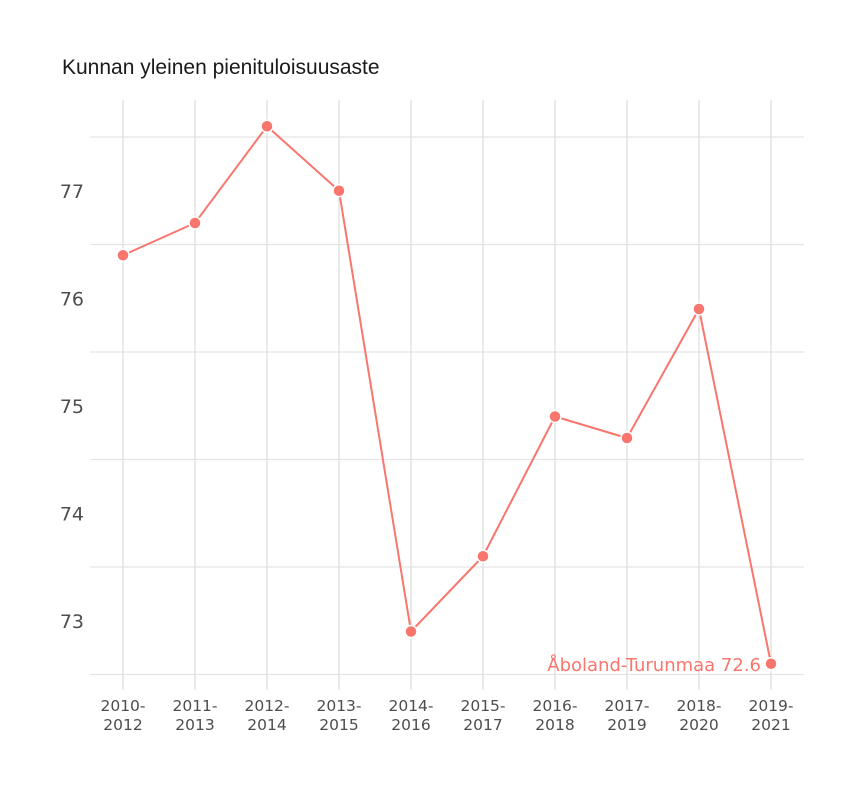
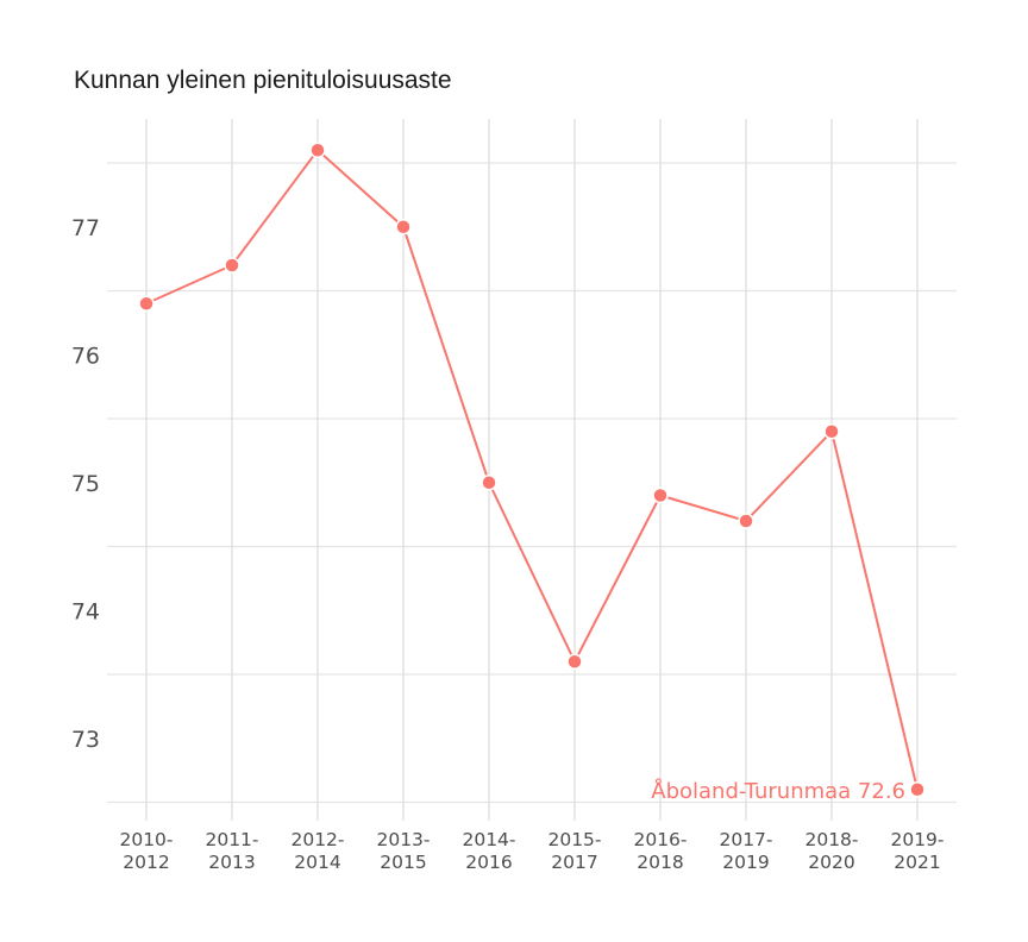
2014-2016: 72.9 -> 75.0
2018-2020: 75.9 -> 75.4
